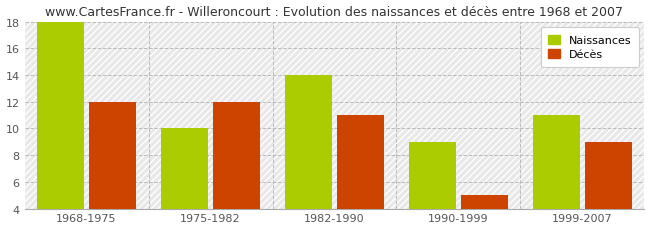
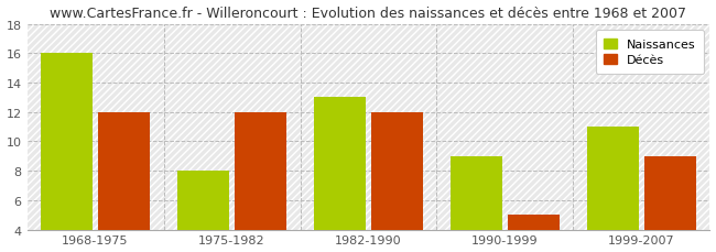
Naissances/1968-1975: 18 -> 16
Naissances/1975-1982: 10 -> 8
Naissances/1982-1990: 14 -> 13
Décès/1982-1990: 11 -> 12
